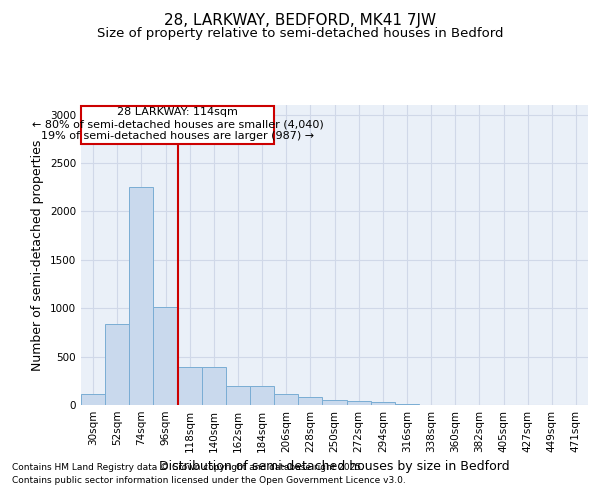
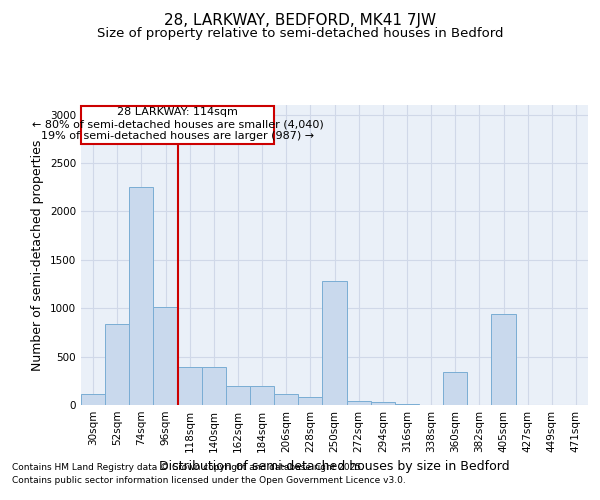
250sqm: 60 -> 1280
360sqm: 0 -> 340
405sqm: 0 -> 940
